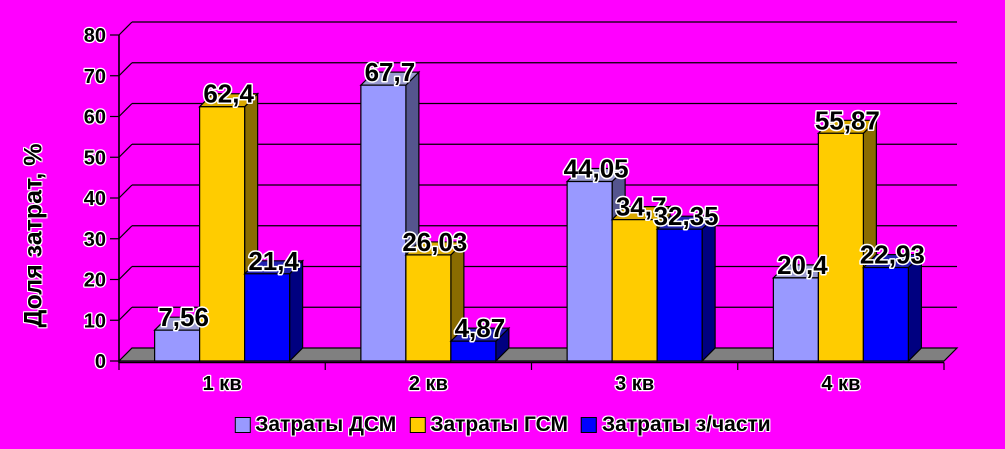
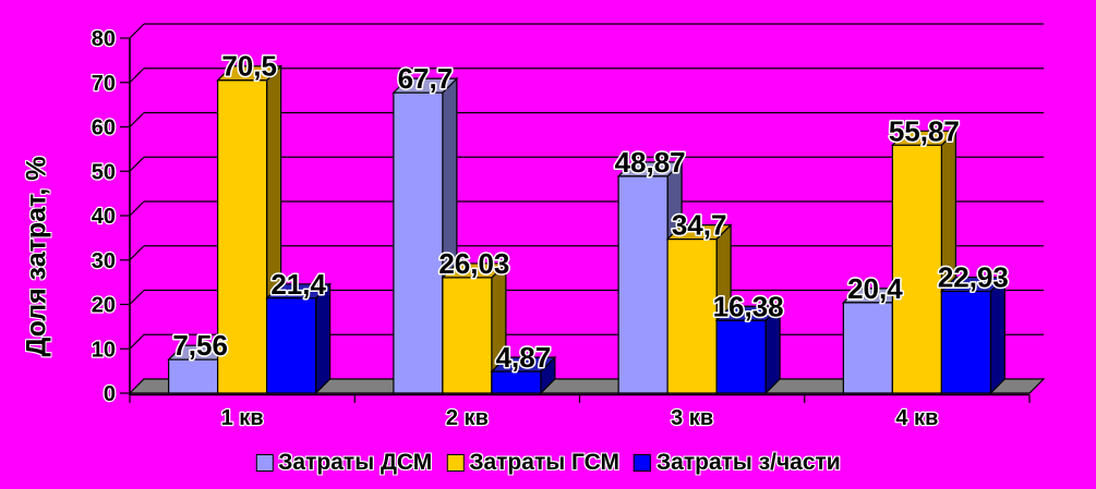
Затраты ГСМ/1 кв: 62,4 -> 70,5
Затраты ДСМ/3 кв: 44,05 -> 48,87
Затраты з/части/3 кв: 32,35 -> 16,38
